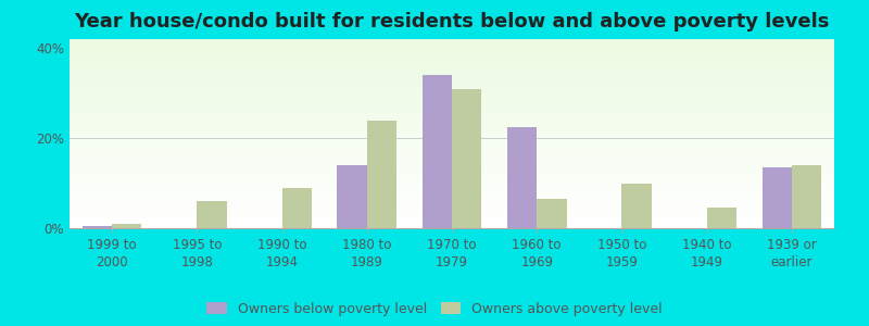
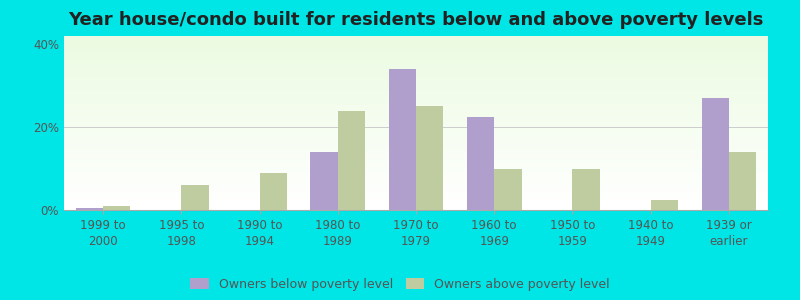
Owners above poverty level/1970 to 1979: 31.0% -> 25.0%
Owners above poverty level/1960 to 1969: 6.5% -> 10.0%
Owners above poverty level/1940 to 1949: 4.5% -> 2.5%
Owners below poverty level/1939 or earlier: 13.5% -> 27.0%
